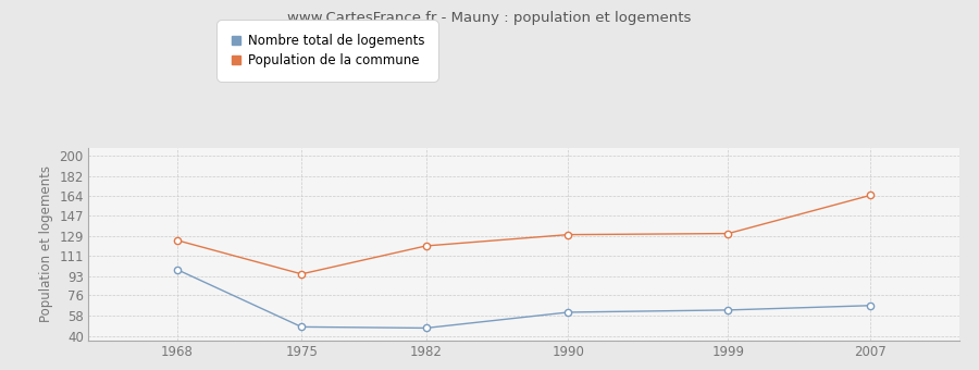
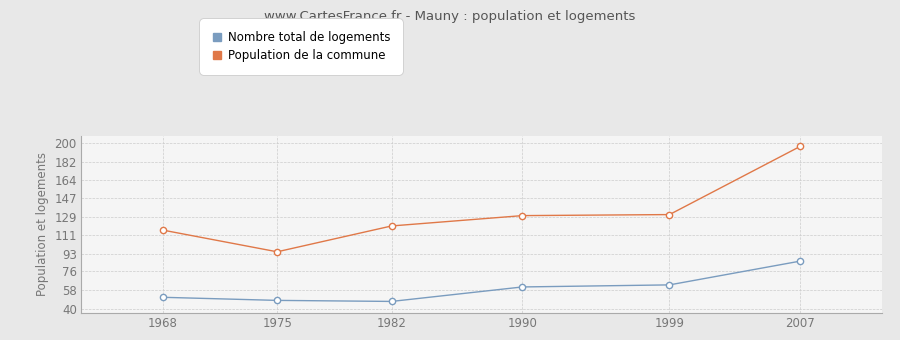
Nombre total de logements/1968: 99 -> 51
Population de la commune/1968: 125 -> 116
Nombre total de logements/2007: 67 -> 86
Population de la commune/2007: 165 -> 197
